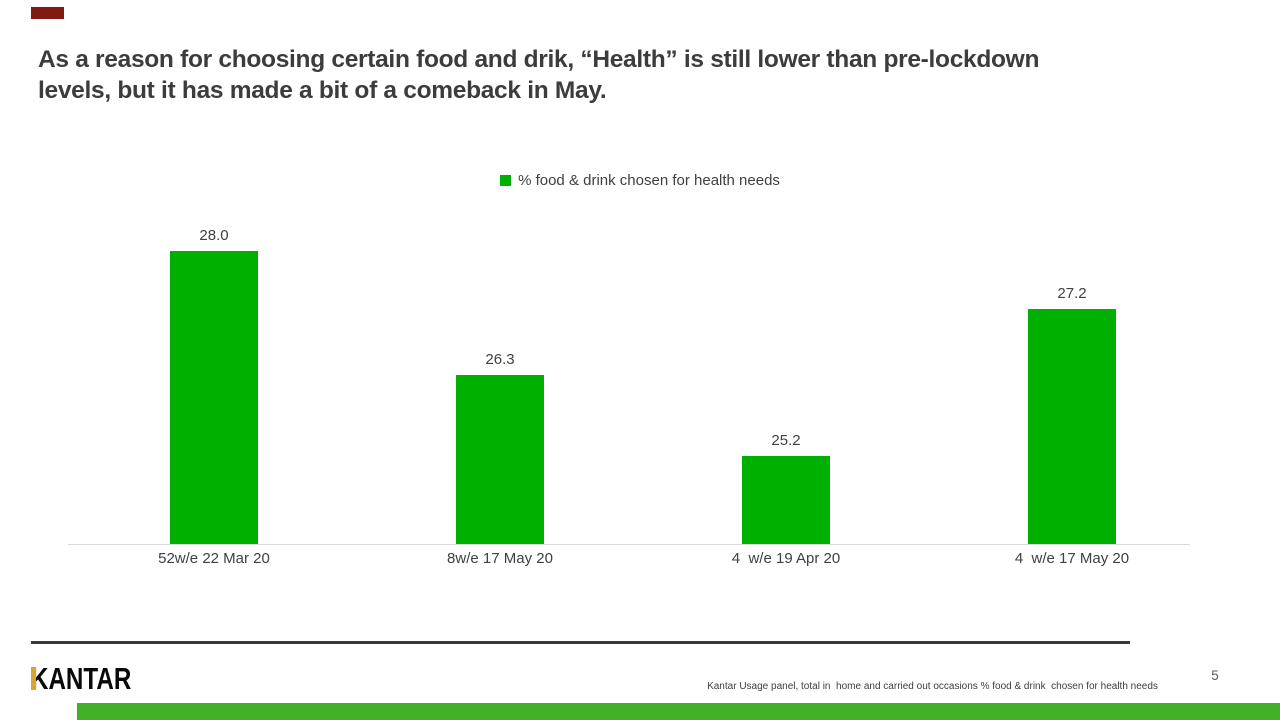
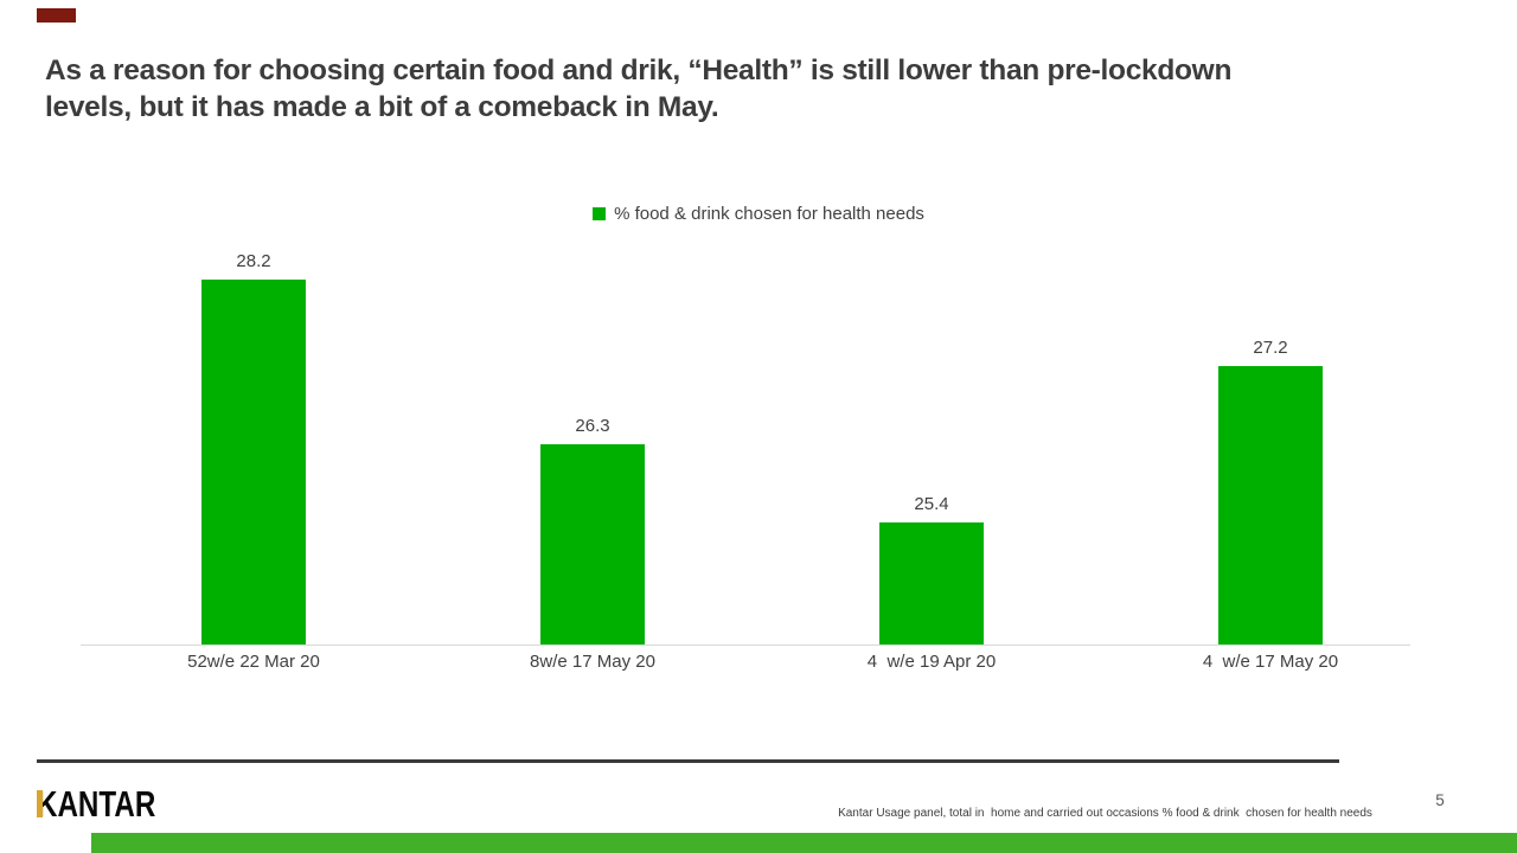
52w/e 22 Mar 20: 28.0 -> 28.2
4 w/e 19 Apr 20: 25.2 -> 25.4
